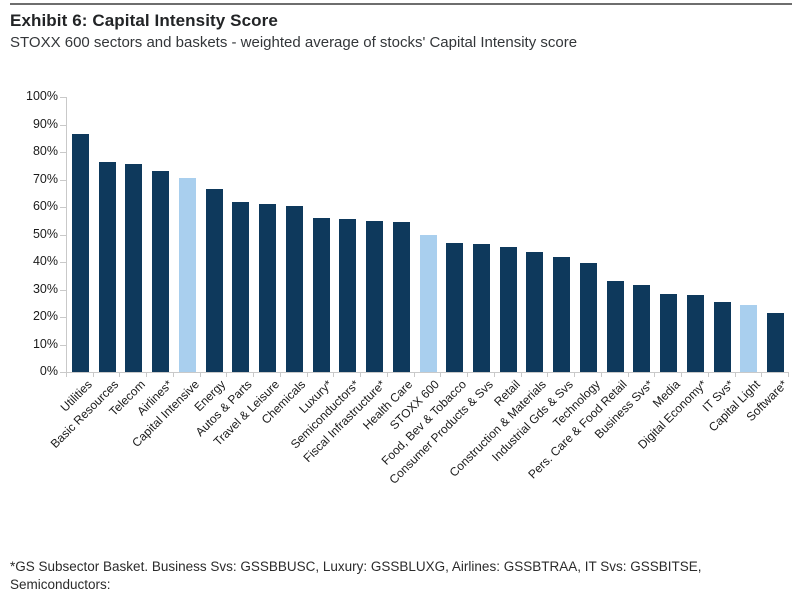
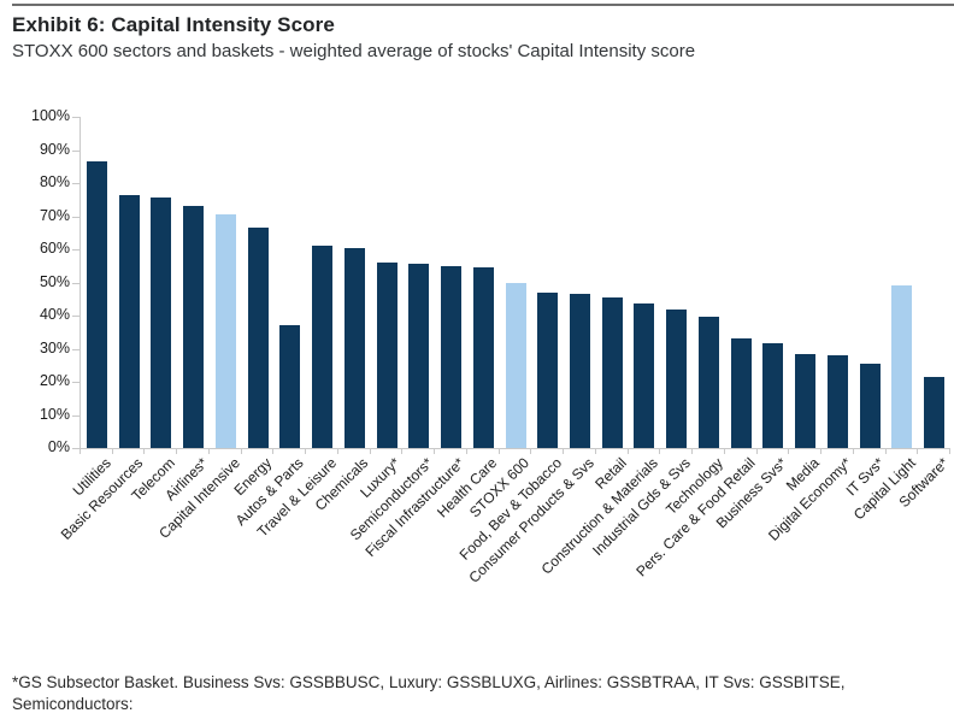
Autos & Parts: 62% -> 37%
Capital Light: 24% -> 49%
